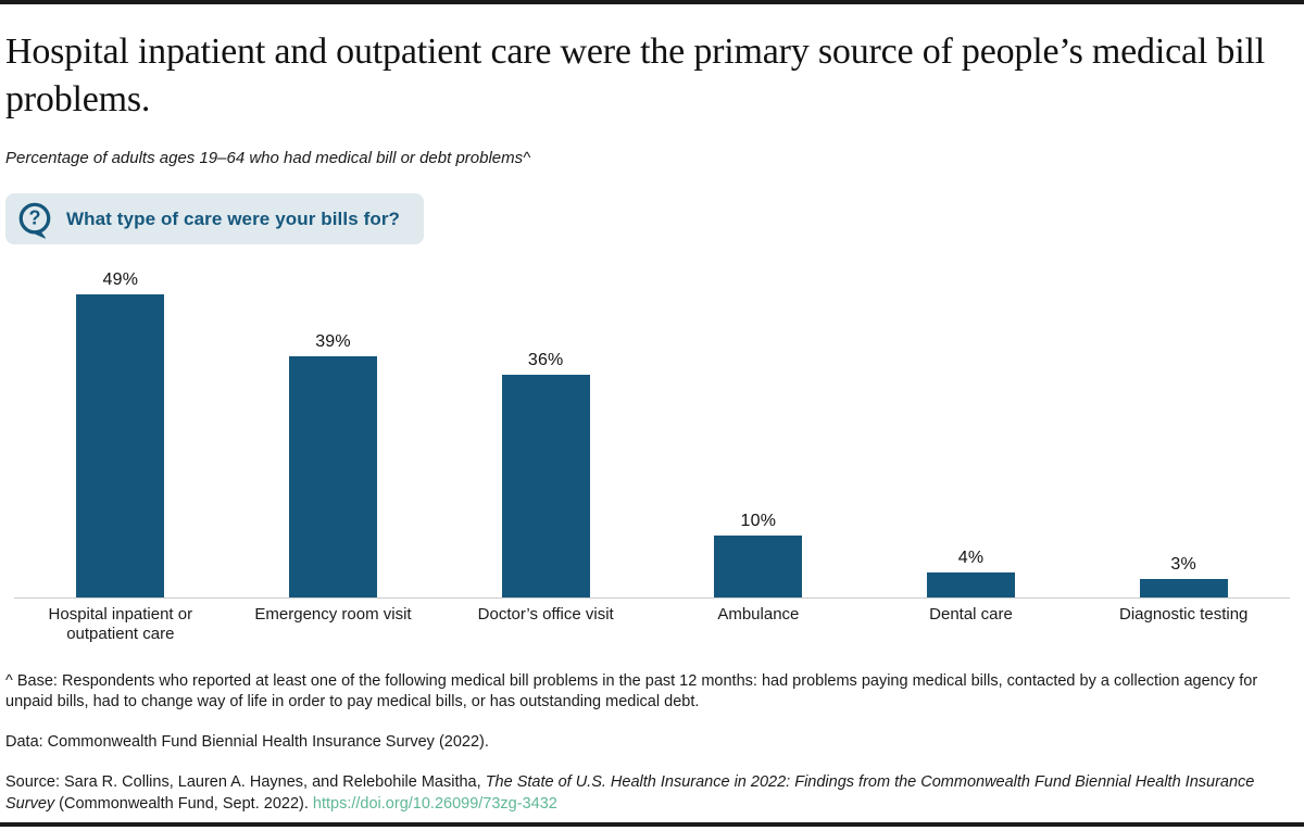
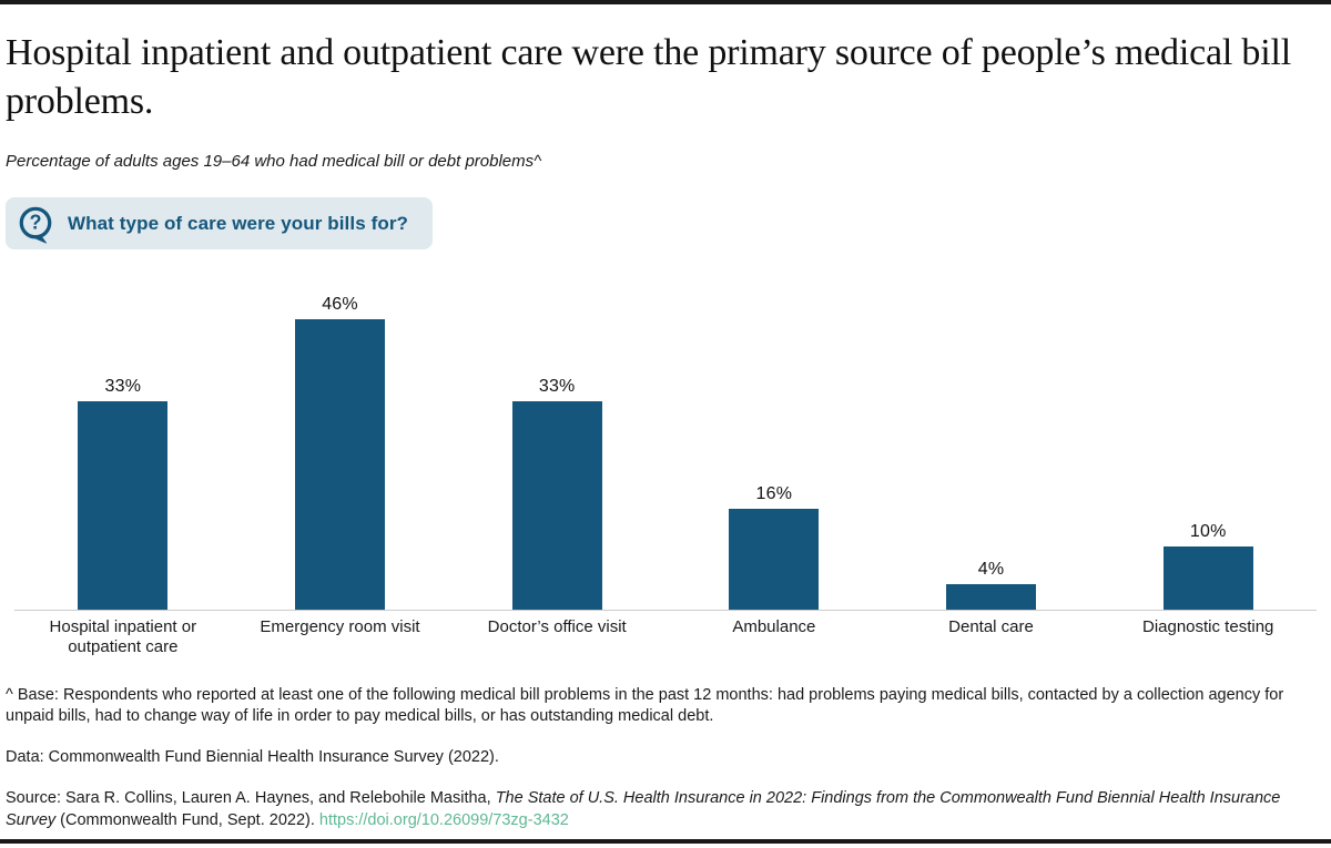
Hospital inpatient or outpatient care: 49% -> 33%
Emergency room visit: 39% -> 46%
Doctor’s office visit: 36% -> 33%
Ambulance: 10% -> 16%
Diagnostic testing: 3% -> 10%
